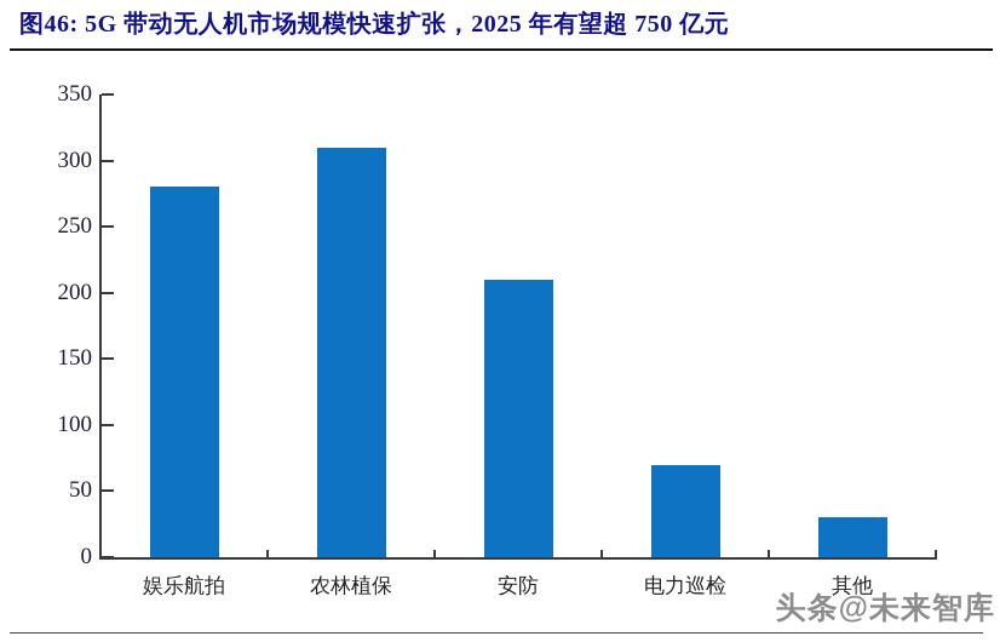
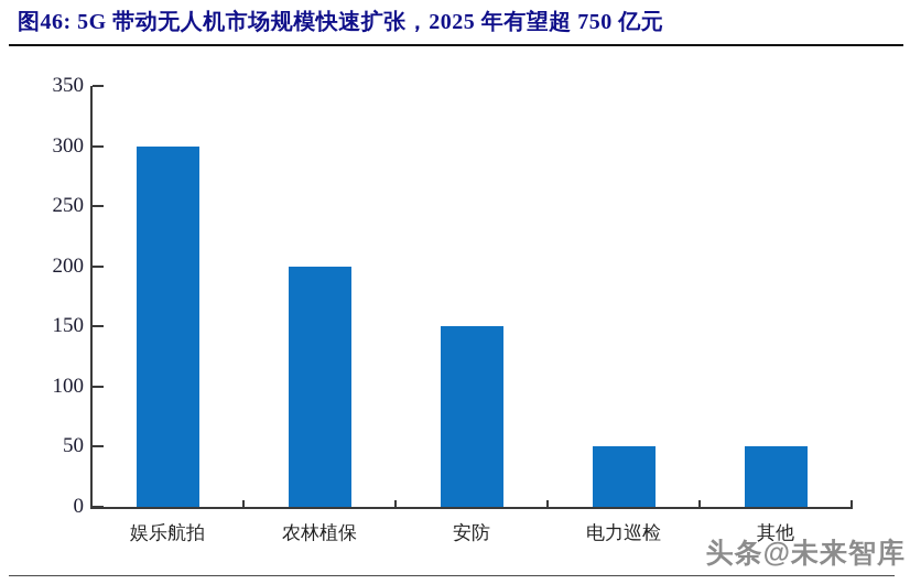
娱乐航拍: 280 -> 300
农林植保: 310 -> 200
安防: 210 -> 150
电力巡检: 70 -> 50
其他: 30 -> 50
